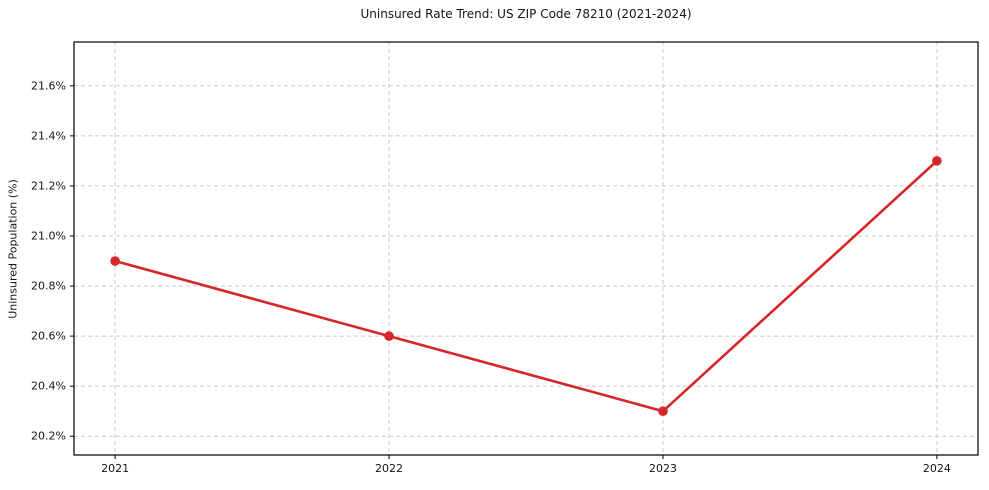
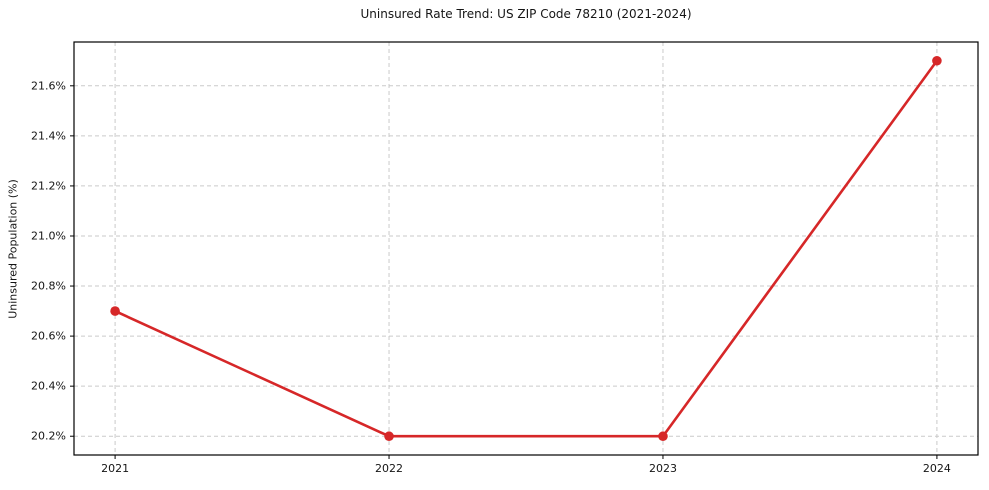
2021: 20.9% -> 20.7%
2022: 20.6% -> 20.2%
2023: 20.3% -> 20.2%
2024: 21.3% -> 21.7%
